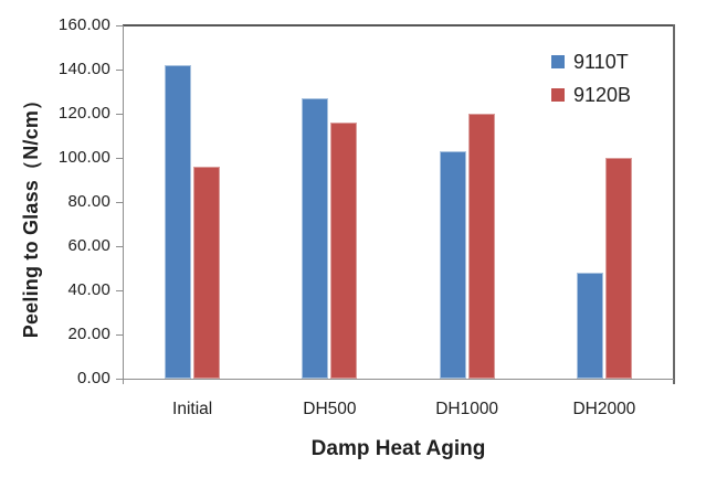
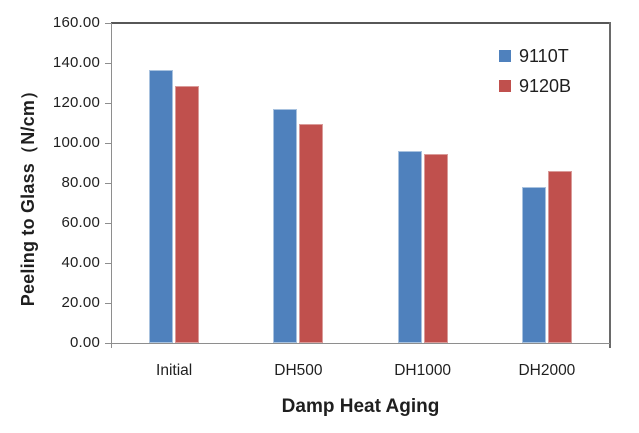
9110T/Initial: 142 -> 136
9120B/Initial: 96 -> 128
9110T/DH500: 127 -> 117
9120B/DH500: 116 -> 110
9110T/DH1000: 103 -> 96
9120B/DH1000: 120 -> 94
9110T/DH2000: 48 -> 78
9120B/DH2000: 100 -> 86
